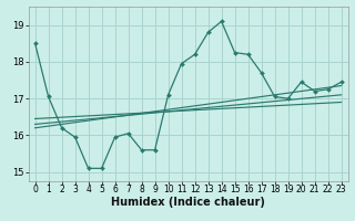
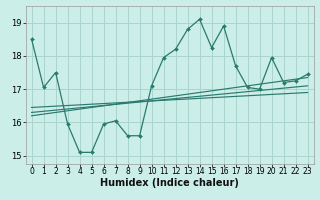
2: 16.20 -> 17.50
16: 18.20 -> 18.90
20: 17.45 -> 17.95
